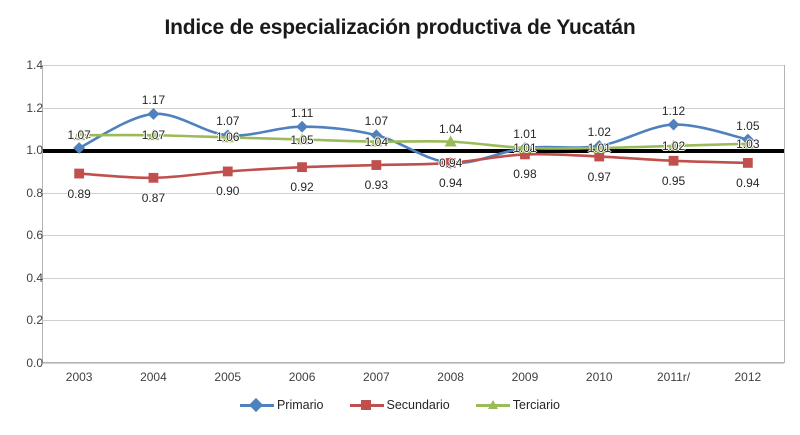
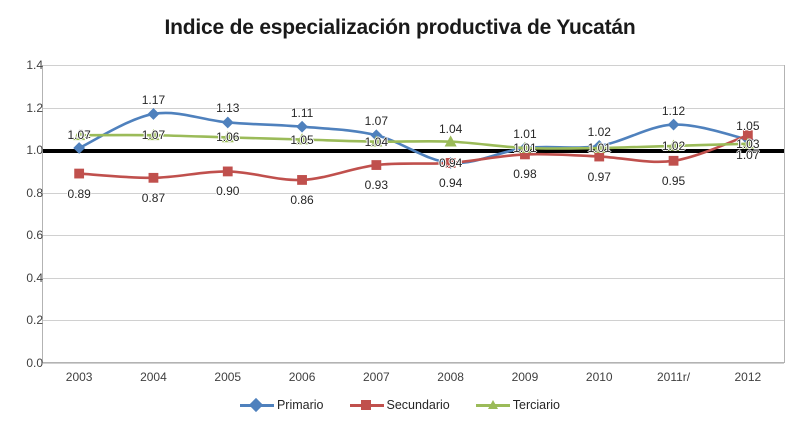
Primario/2005: 1.07 -> 1.13
Secundario/2006: 0.92 -> 0.86
Secundario/2012: 0.94 -> 1.07
